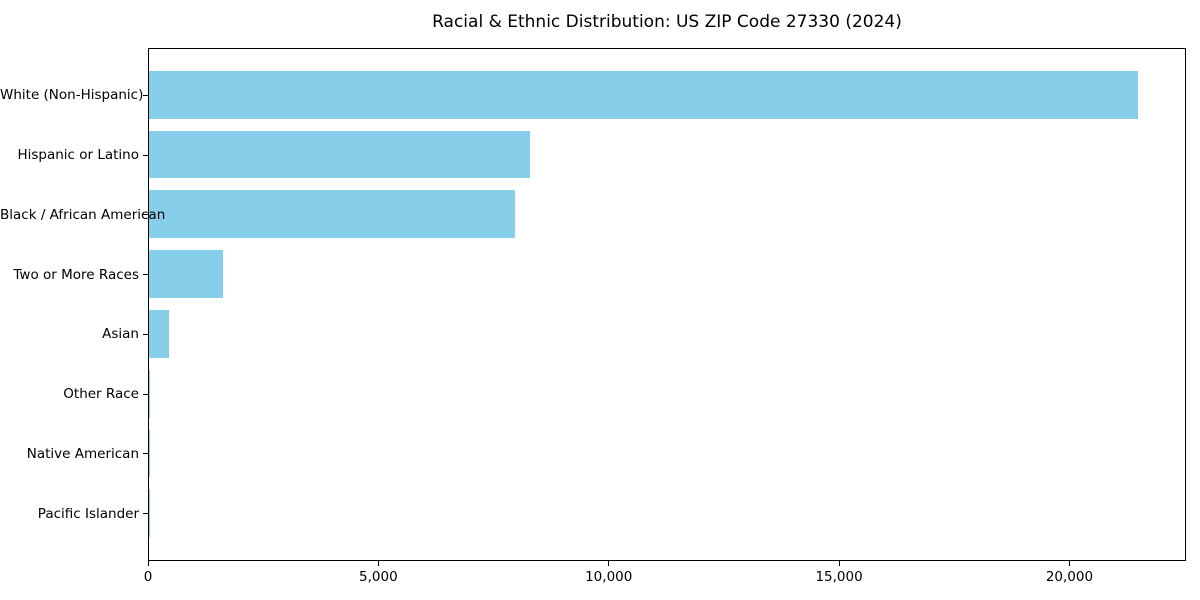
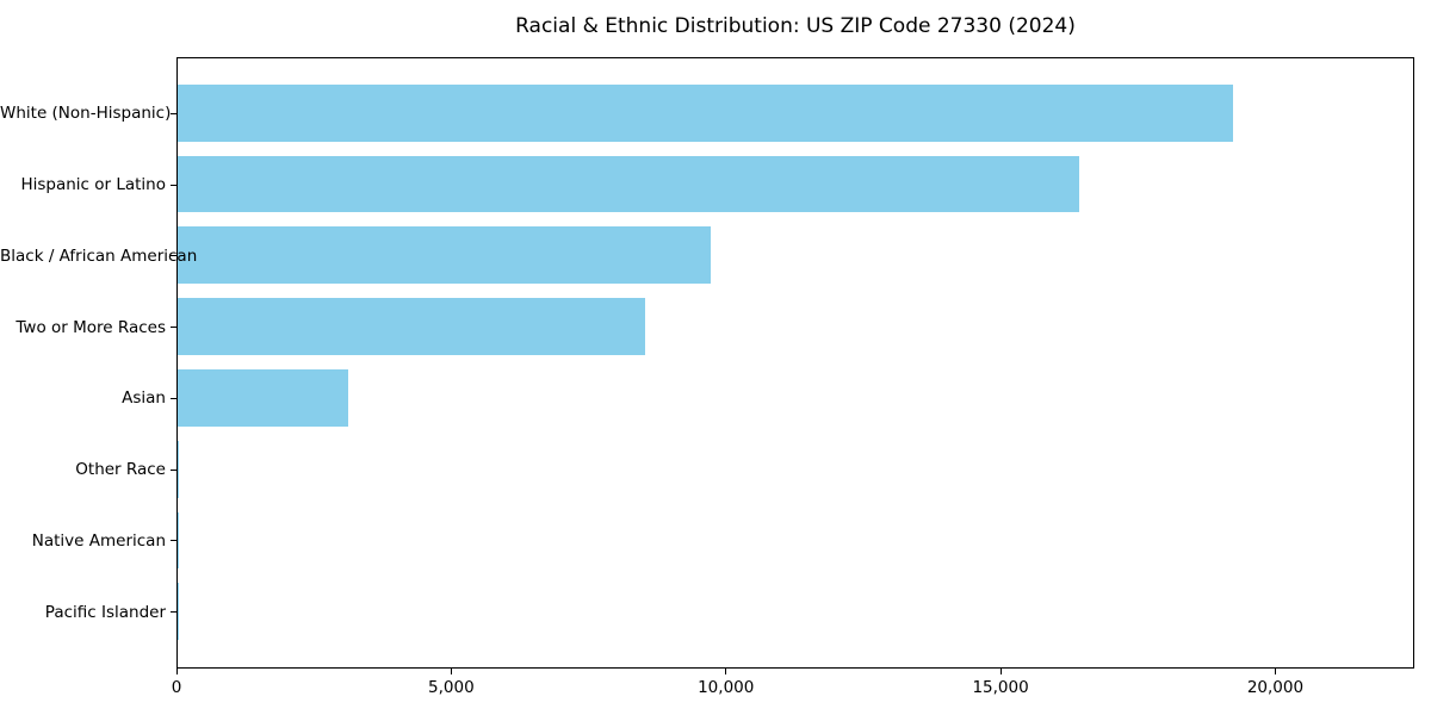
White (Non-Hispanic): 21500 -> 19200
Hispanic or Latino: 8300 -> 16400
Black / African American: 8000 -> 9700
Two or More Races: 1600 -> 8500
Asian: 400 -> 3100
